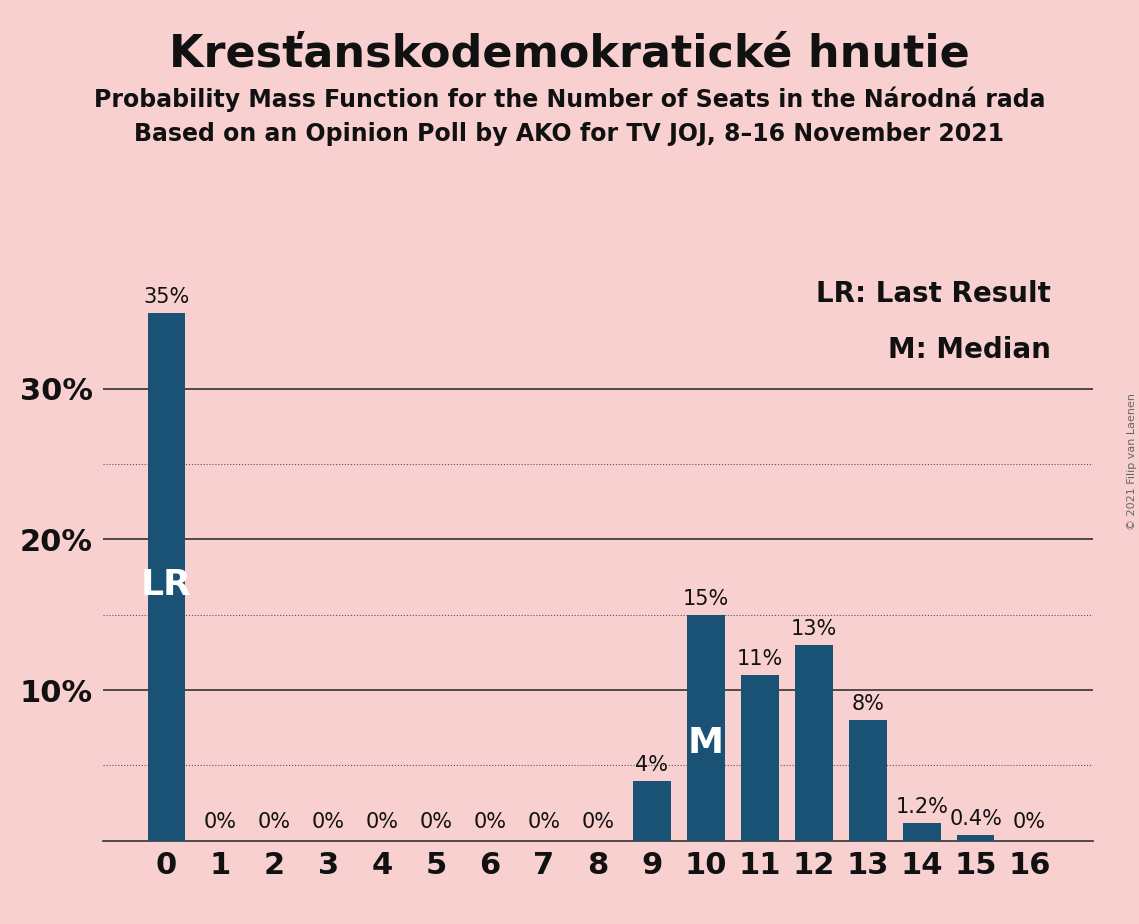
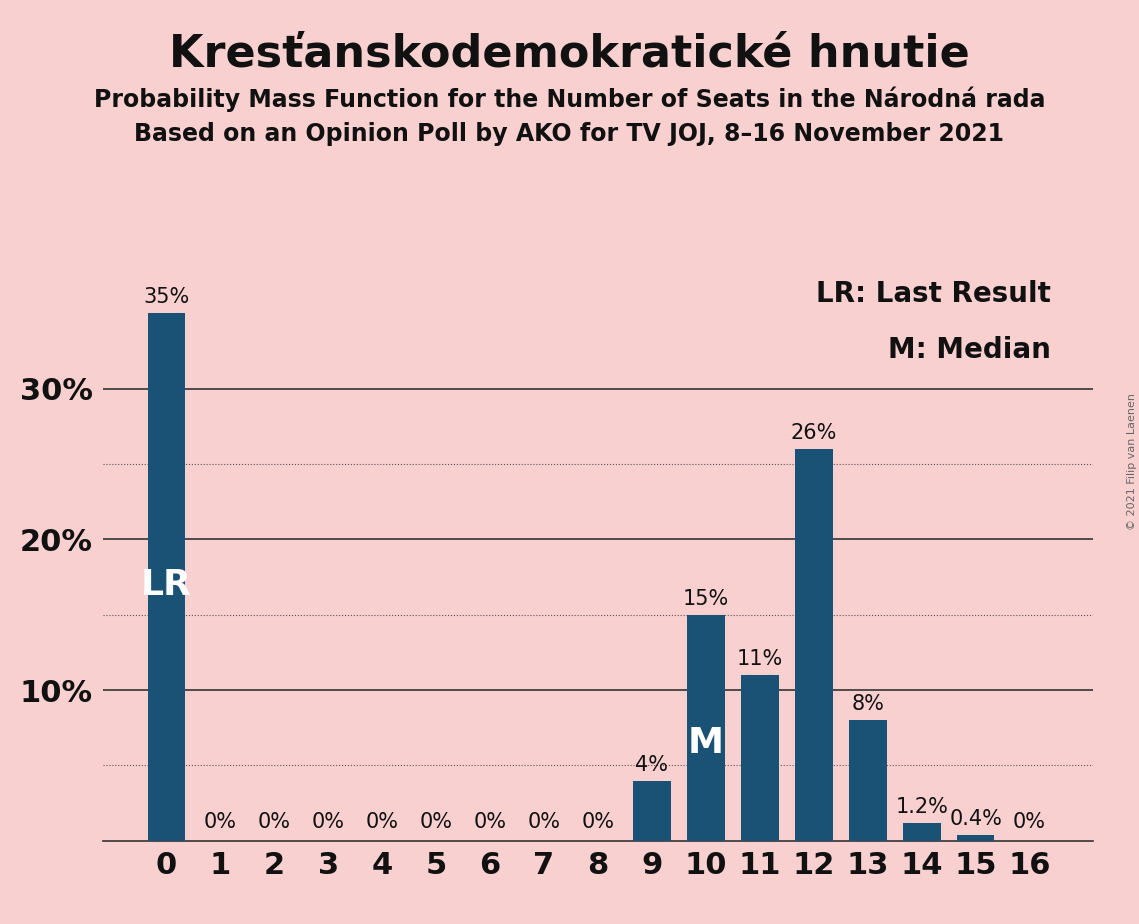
12: 13% -> 26%
